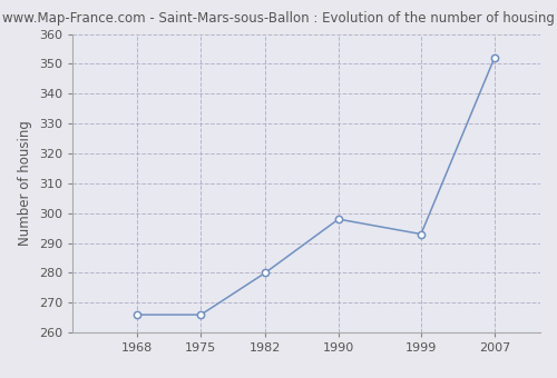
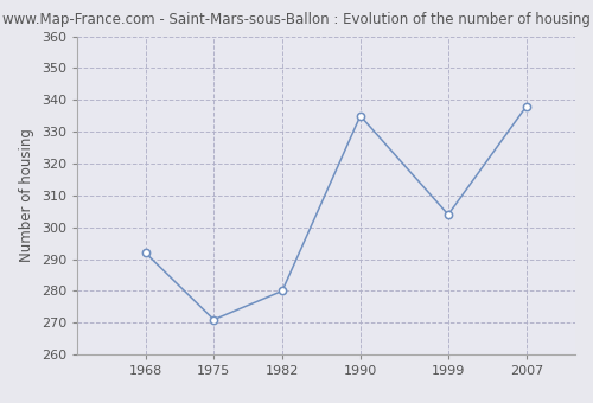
1968: 266 -> 292
1975: 266 -> 271
1990: 298 -> 335
1999: 293 -> 304
2007: 352 -> 338
